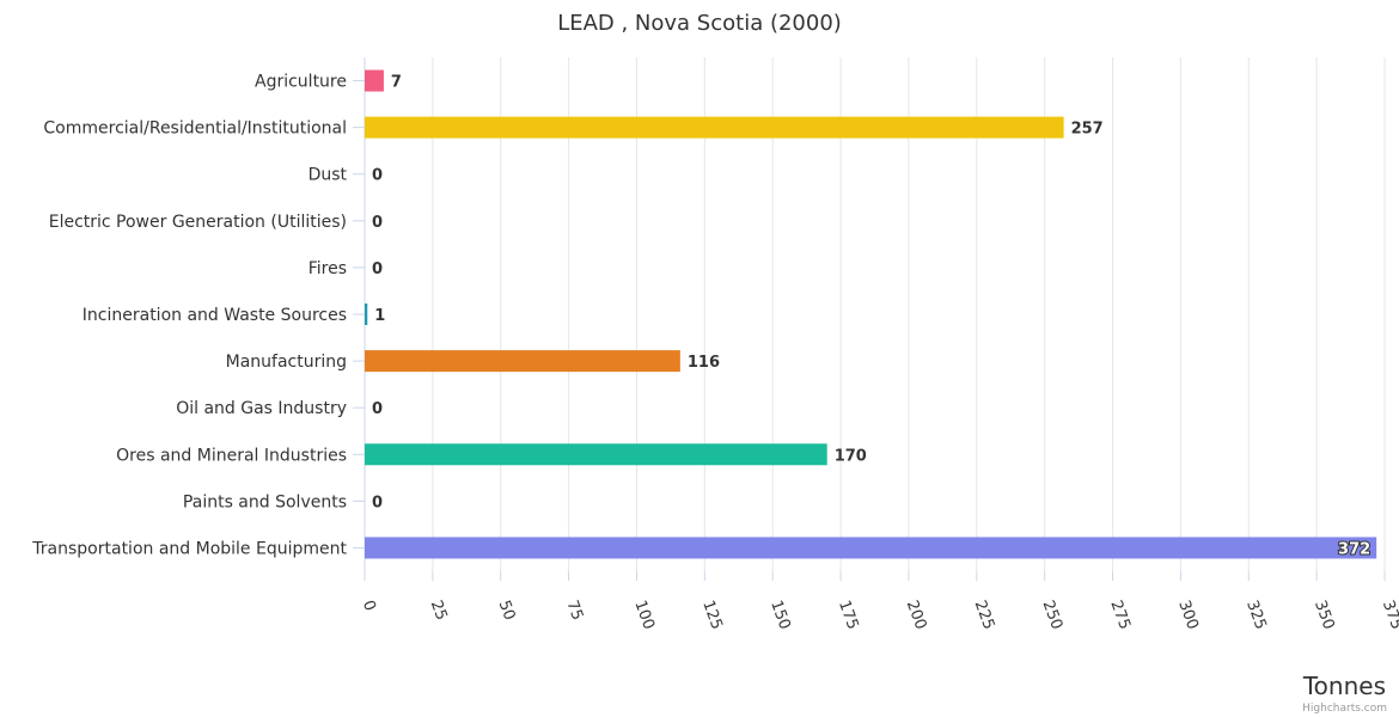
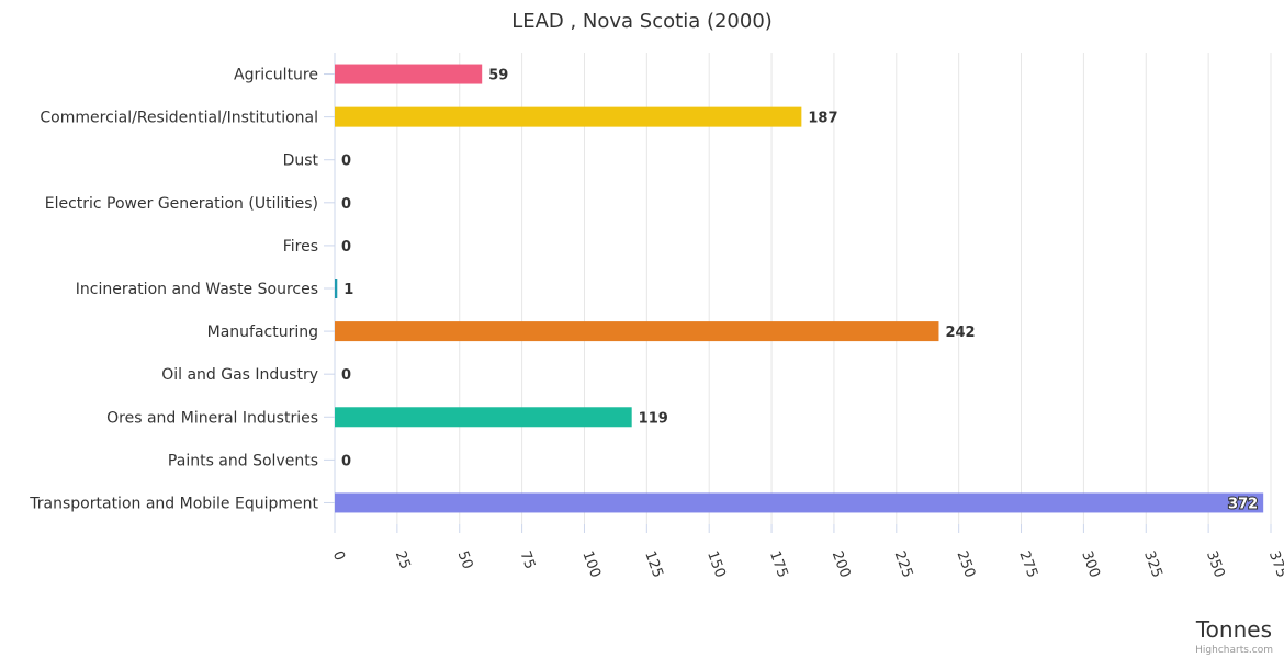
Agriculture: 7 -> 59
Commercial/Residential/Institutional: 257 -> 187
Manufacturing: 116 -> 242
Ores and Mineral Industries: 170 -> 119
